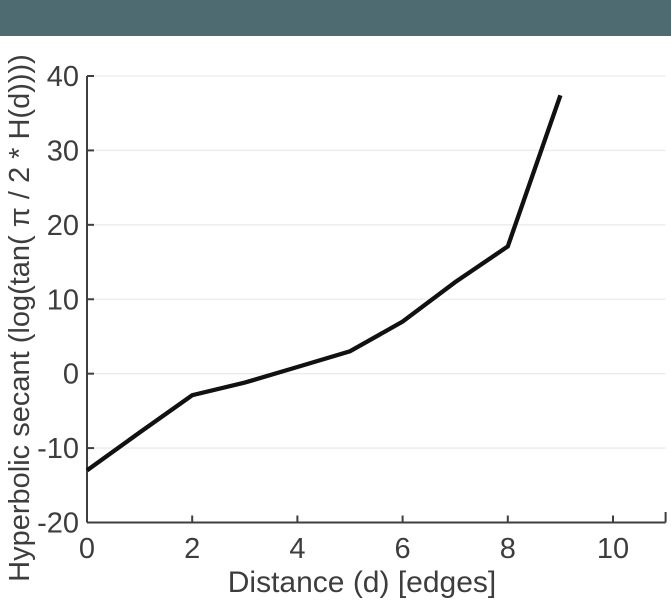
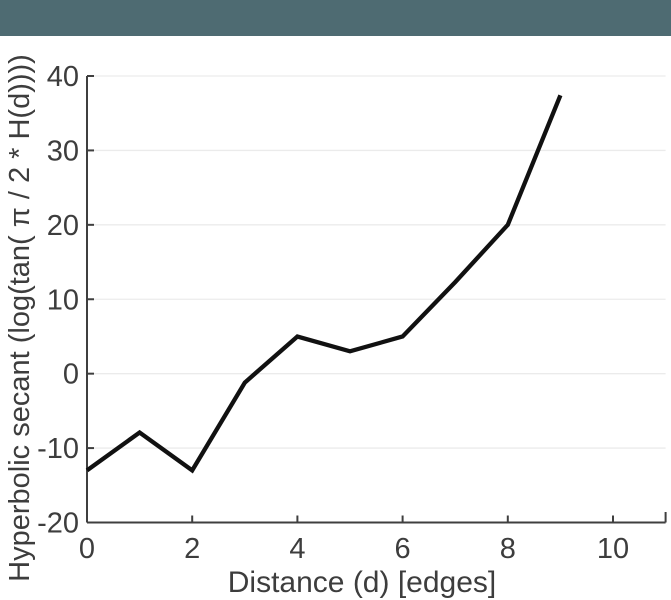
2: -3 -> -13
4: 1 -> 5
6: 7 -> 5
8: 17 -> 20
